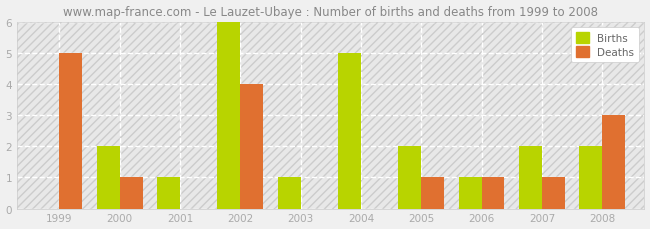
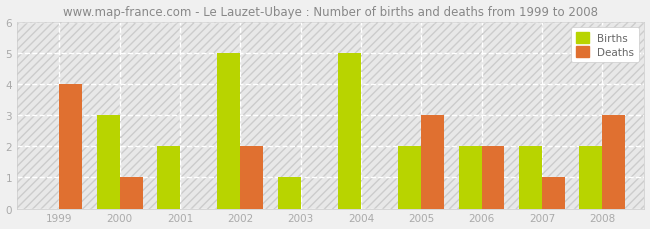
Deaths/1999: 5 -> 4
Births/2000: 2 -> 3
Births/2001: 1 -> 2
Births/2002: 6 -> 5
Deaths/2002: 4 -> 2
Deaths/2005: 1 -> 3
Births/2006: 1 -> 2
Deaths/2006: 1 -> 2
